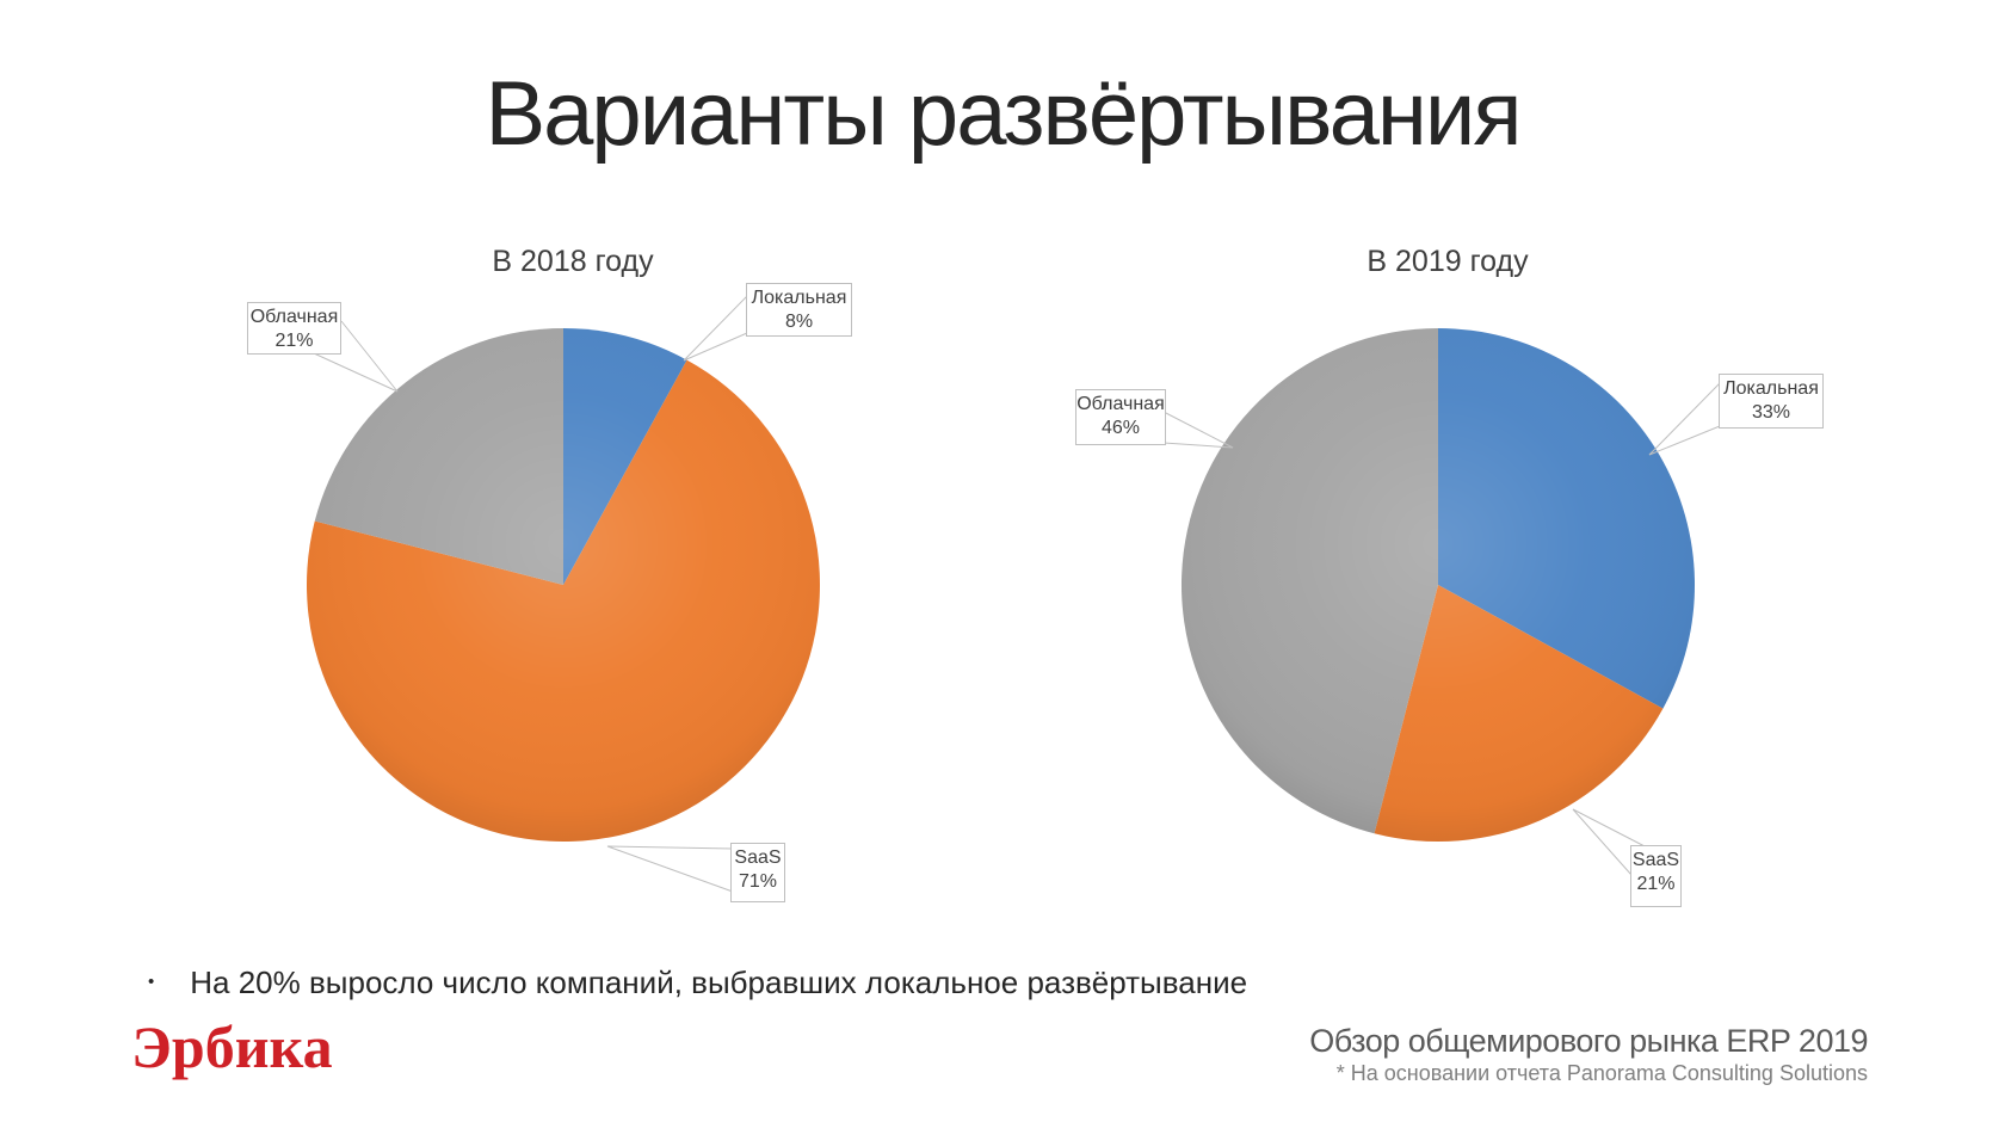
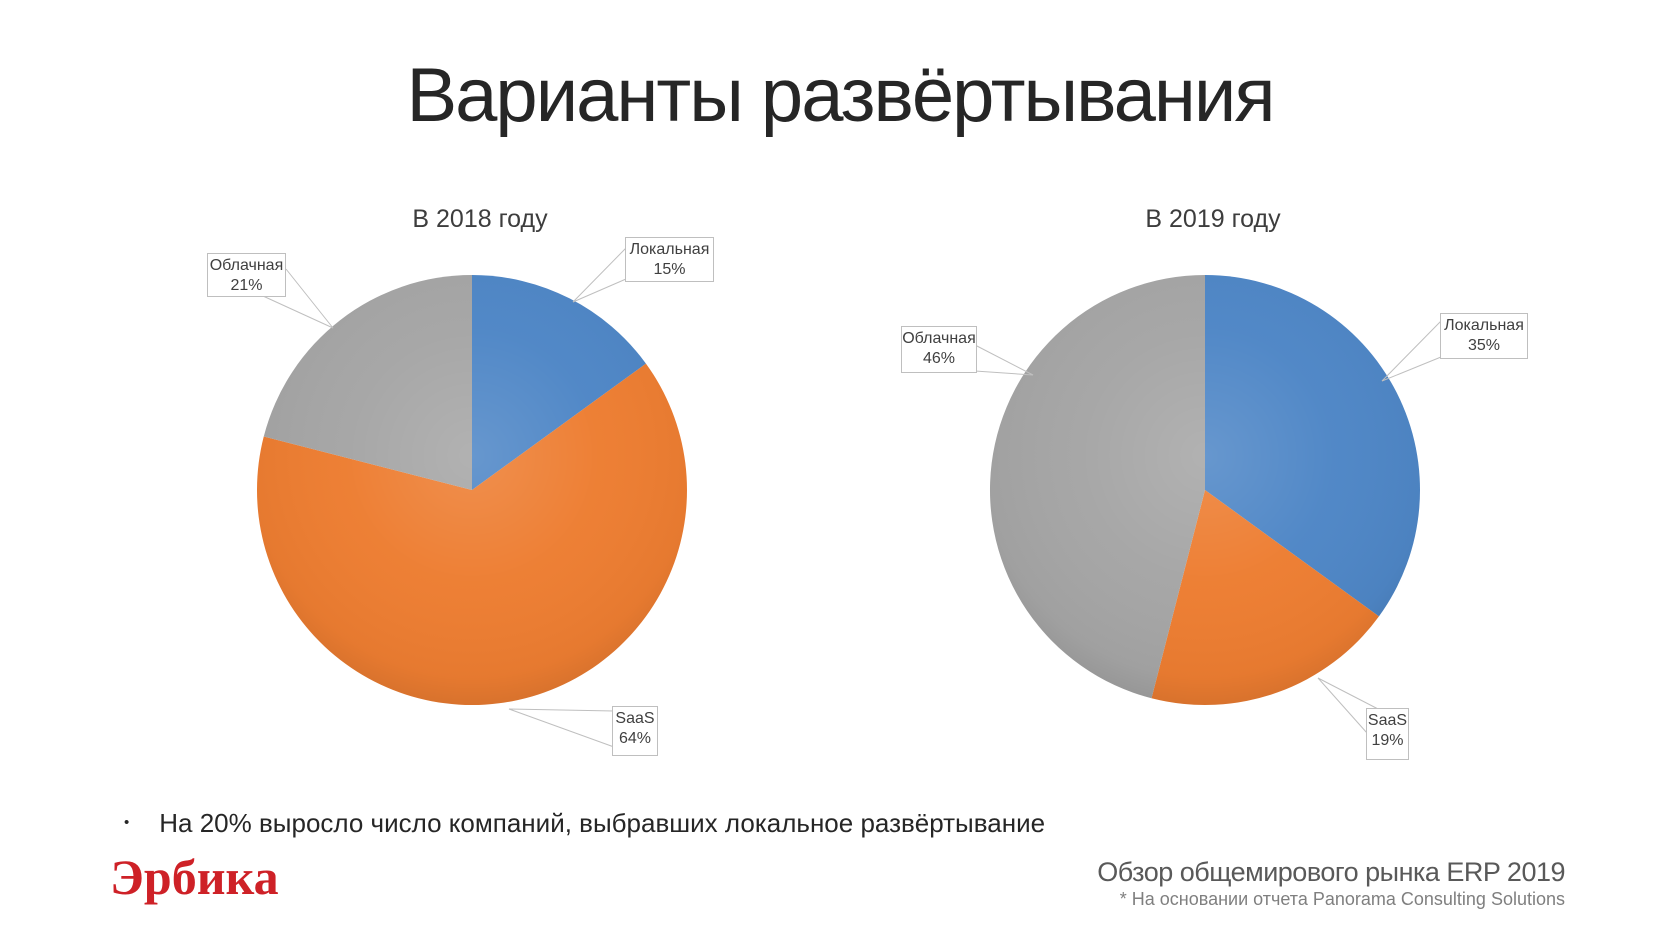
В 2018 году/Локальная: 8% -> 15%
В 2018 году/SaaS: 71% -> 64%
В 2019 году/Локальная: 33% -> 35%
В 2019 году/SaaS: 21% -> 19%
